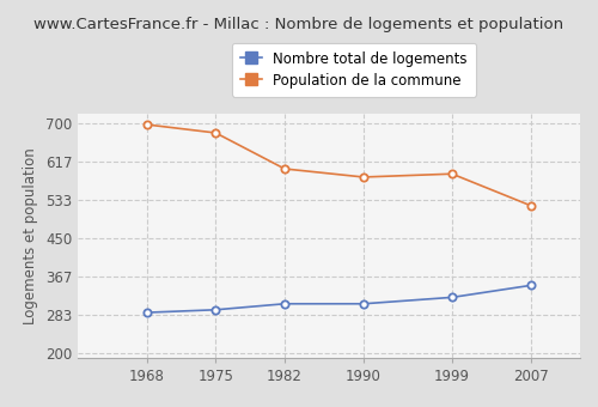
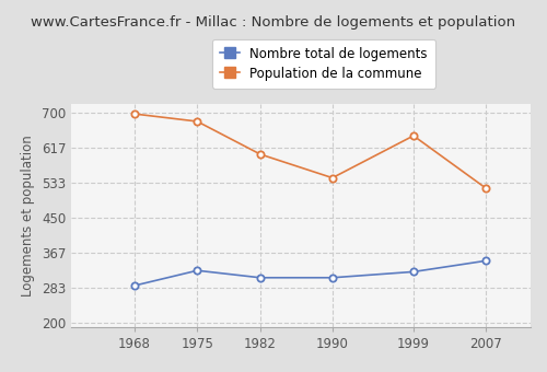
Nombre total de logements/1975: 295 -> 325
Population de la commune/1990: 583 -> 545
Population de la commune/1999: 590 -> 645
